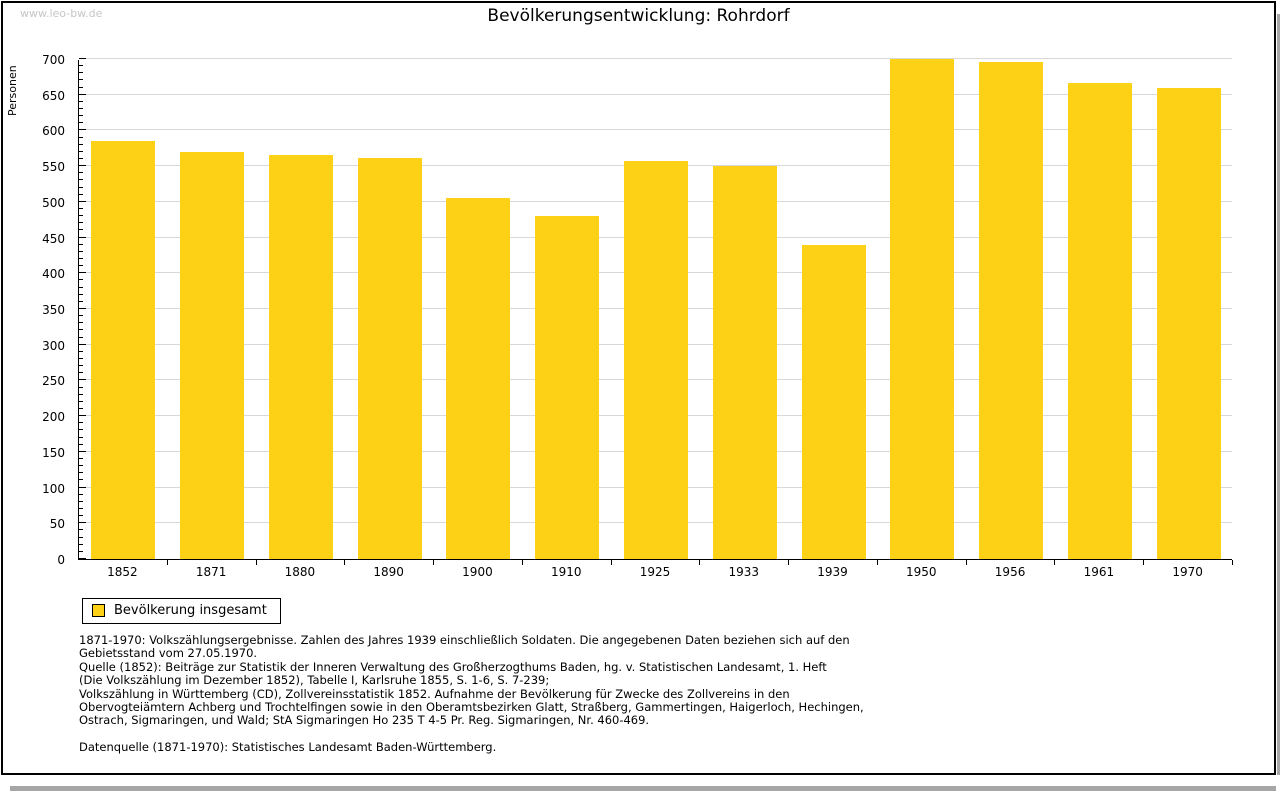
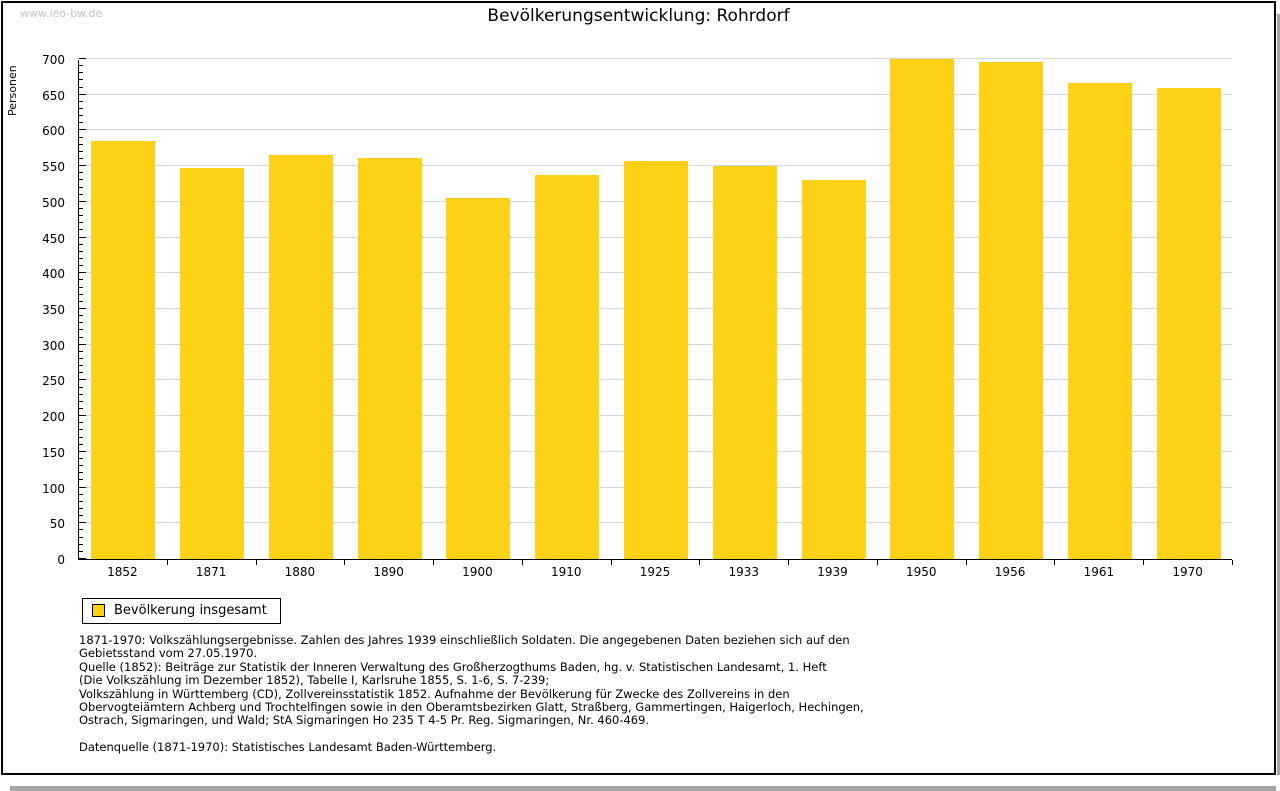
1871: 570 -> 550
1910: 480 -> 540
1939: 440 -> 530
